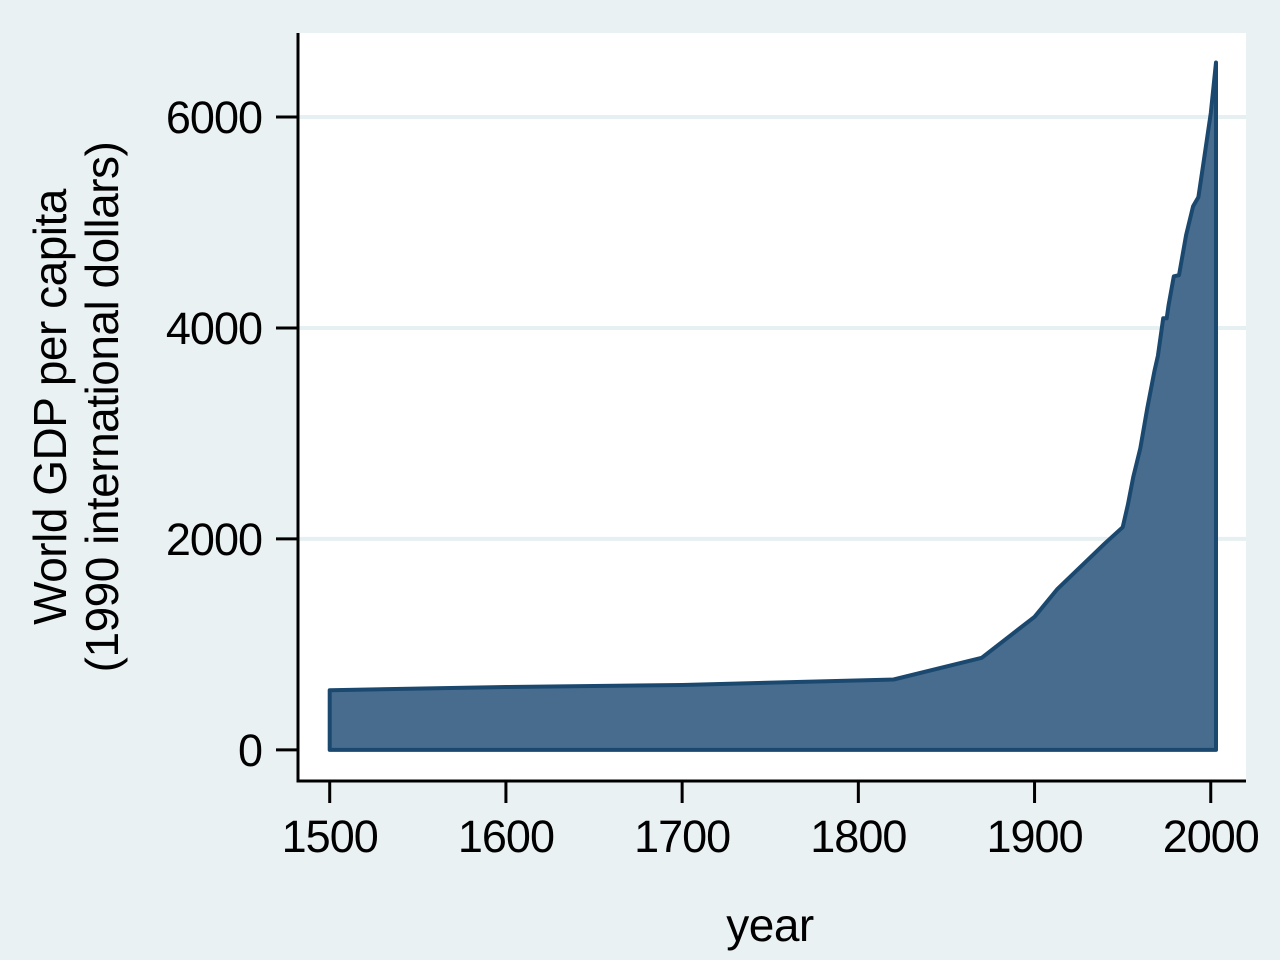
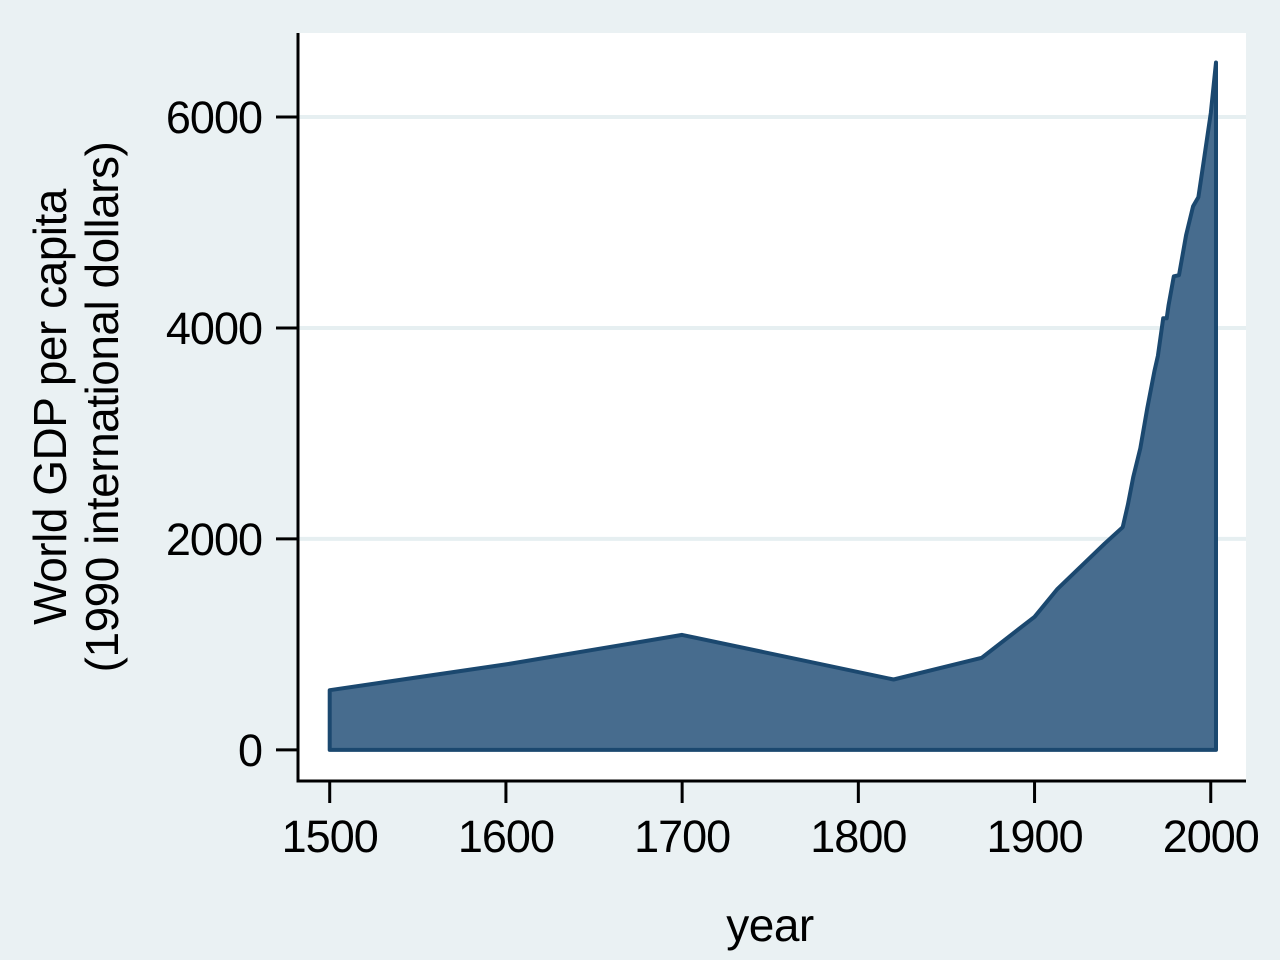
1600: 600 -> 810
1700: 620 -> 1090
